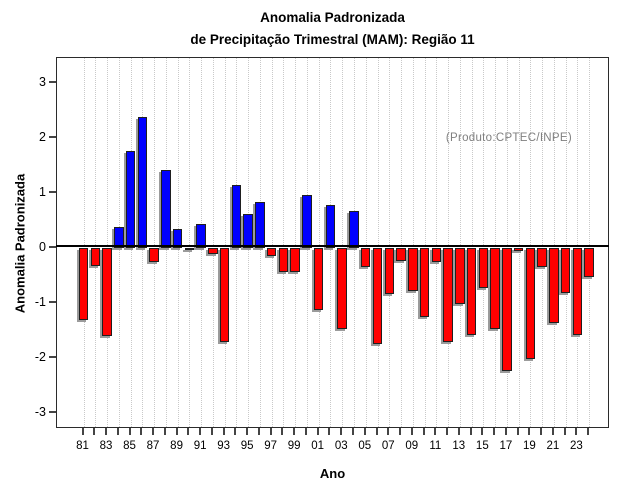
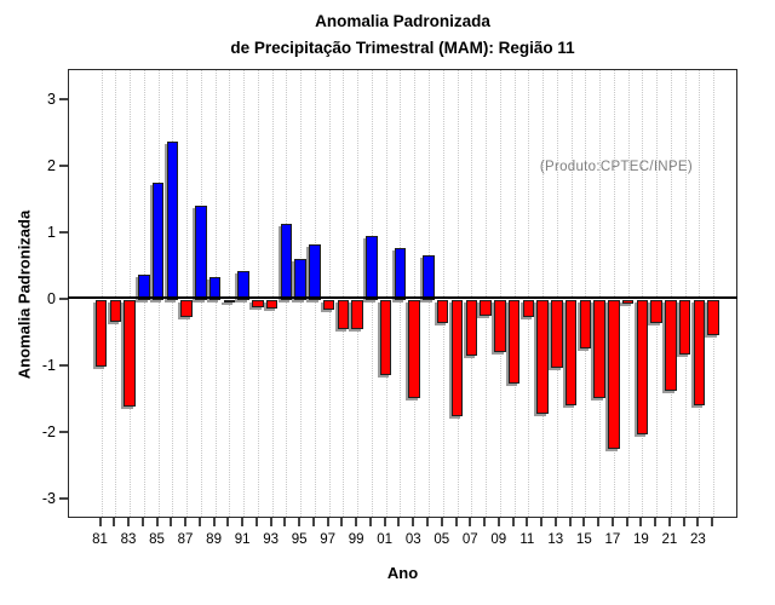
81: -1.3 -> -1.0
93: -1.7 -> -0.1
